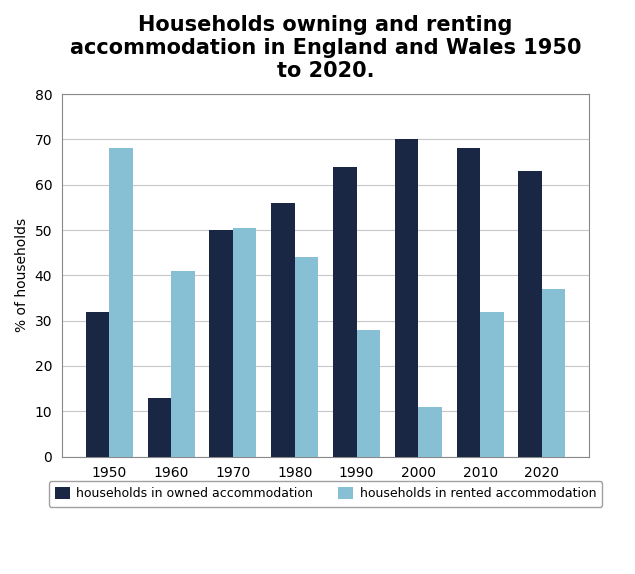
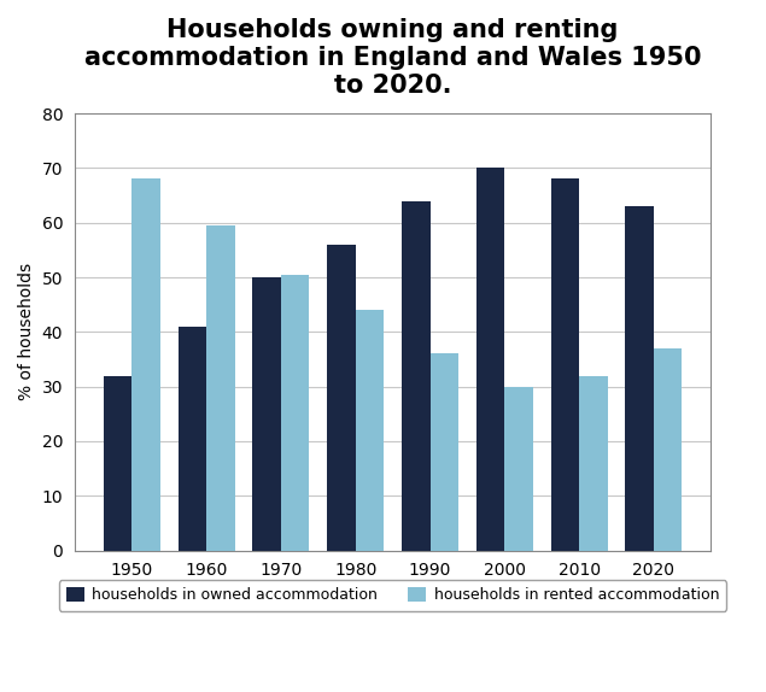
households in owned accommodation/1960: 13 -> 41
households in rented accommodation/1960: 41.0 -> 59.5
households in rented accommodation/1990: 28.0 -> 36.0
households in rented accommodation/2000: 11.0 -> 30.0
